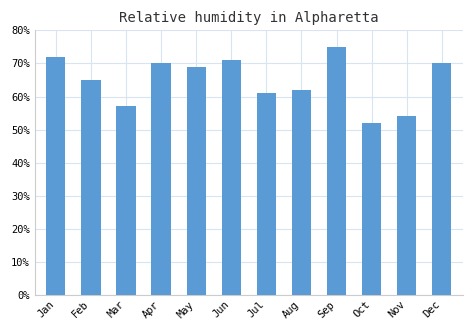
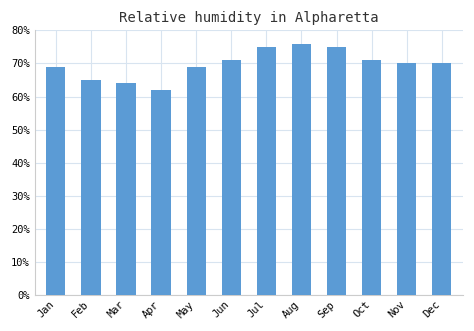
Jan: 72% -> 69%
Mar: 57% -> 64%
Apr: 70% -> 62%
Jul: 61% -> 75%
Aug: 62% -> 76%
Oct: 52% -> 71%
Nov: 54% -> 70%
